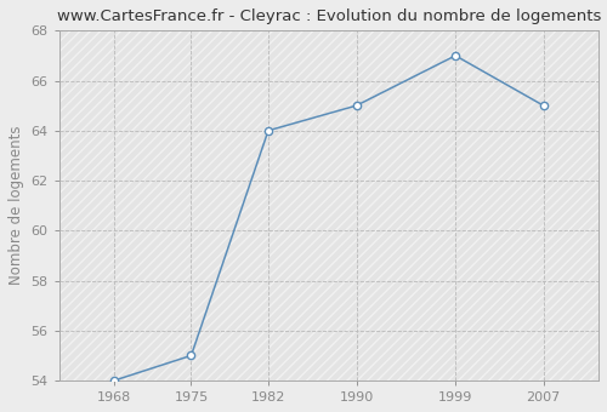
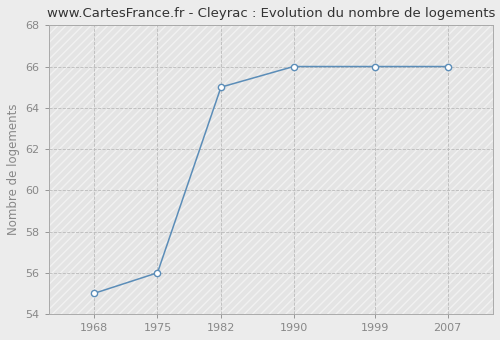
1968: 54 -> 55
1975: 55 -> 56
1982: 64 -> 65
1990: 65 -> 66
1999: 67 -> 66
2007: 65 -> 66
